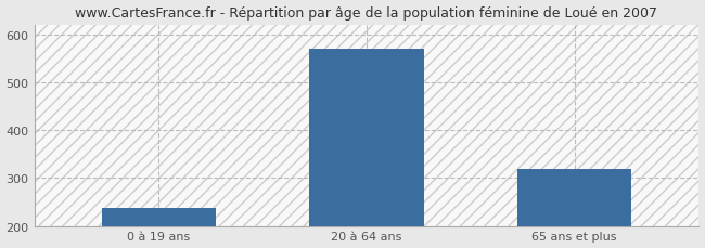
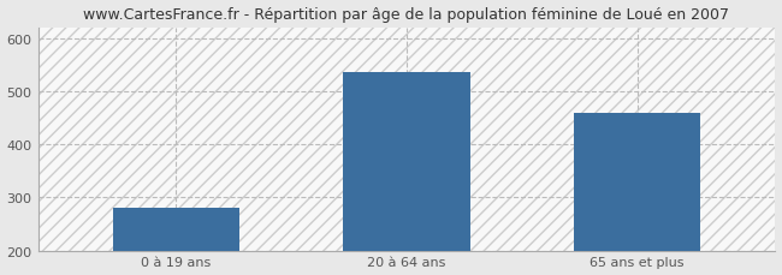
0 à 19 ans: 237 -> 280
20 à 64 ans: 570 -> 535
65 ans et plus: 319 -> 460
